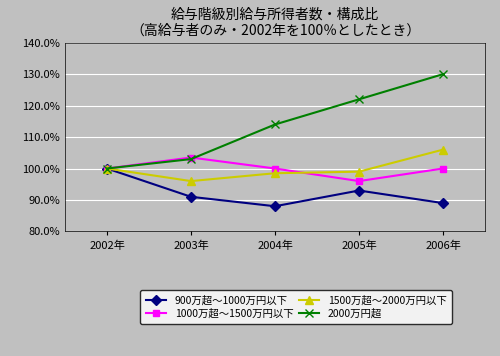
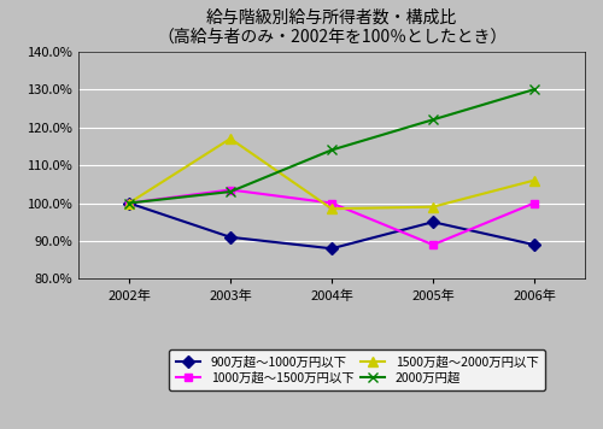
1500万超～2000万円以下/2003年: 96.0% -> 117.0%
900万超～1000万円以下/2005年: 93% -> 95%
1000万超～1500万円以下/2005年: 96.0% -> 89.0%
